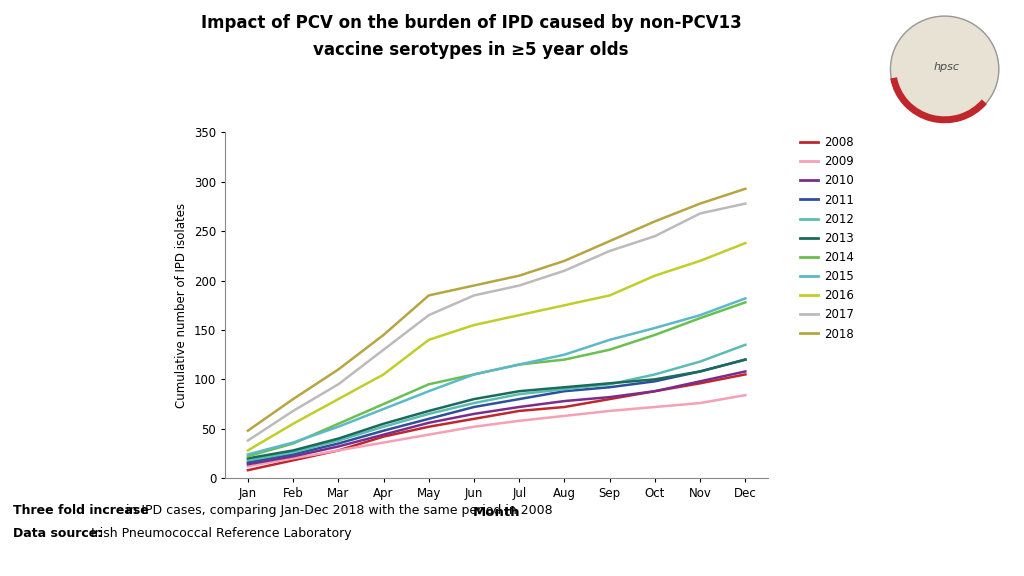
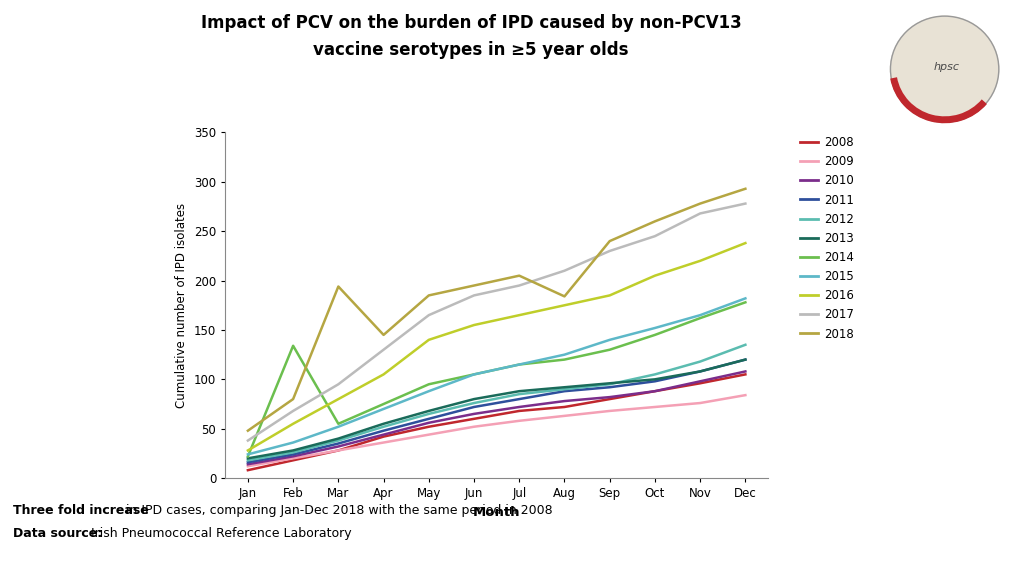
2014/Feb: 35 -> 134
2018/Mar: 110 -> 194
2018/Aug: 220 -> 184
